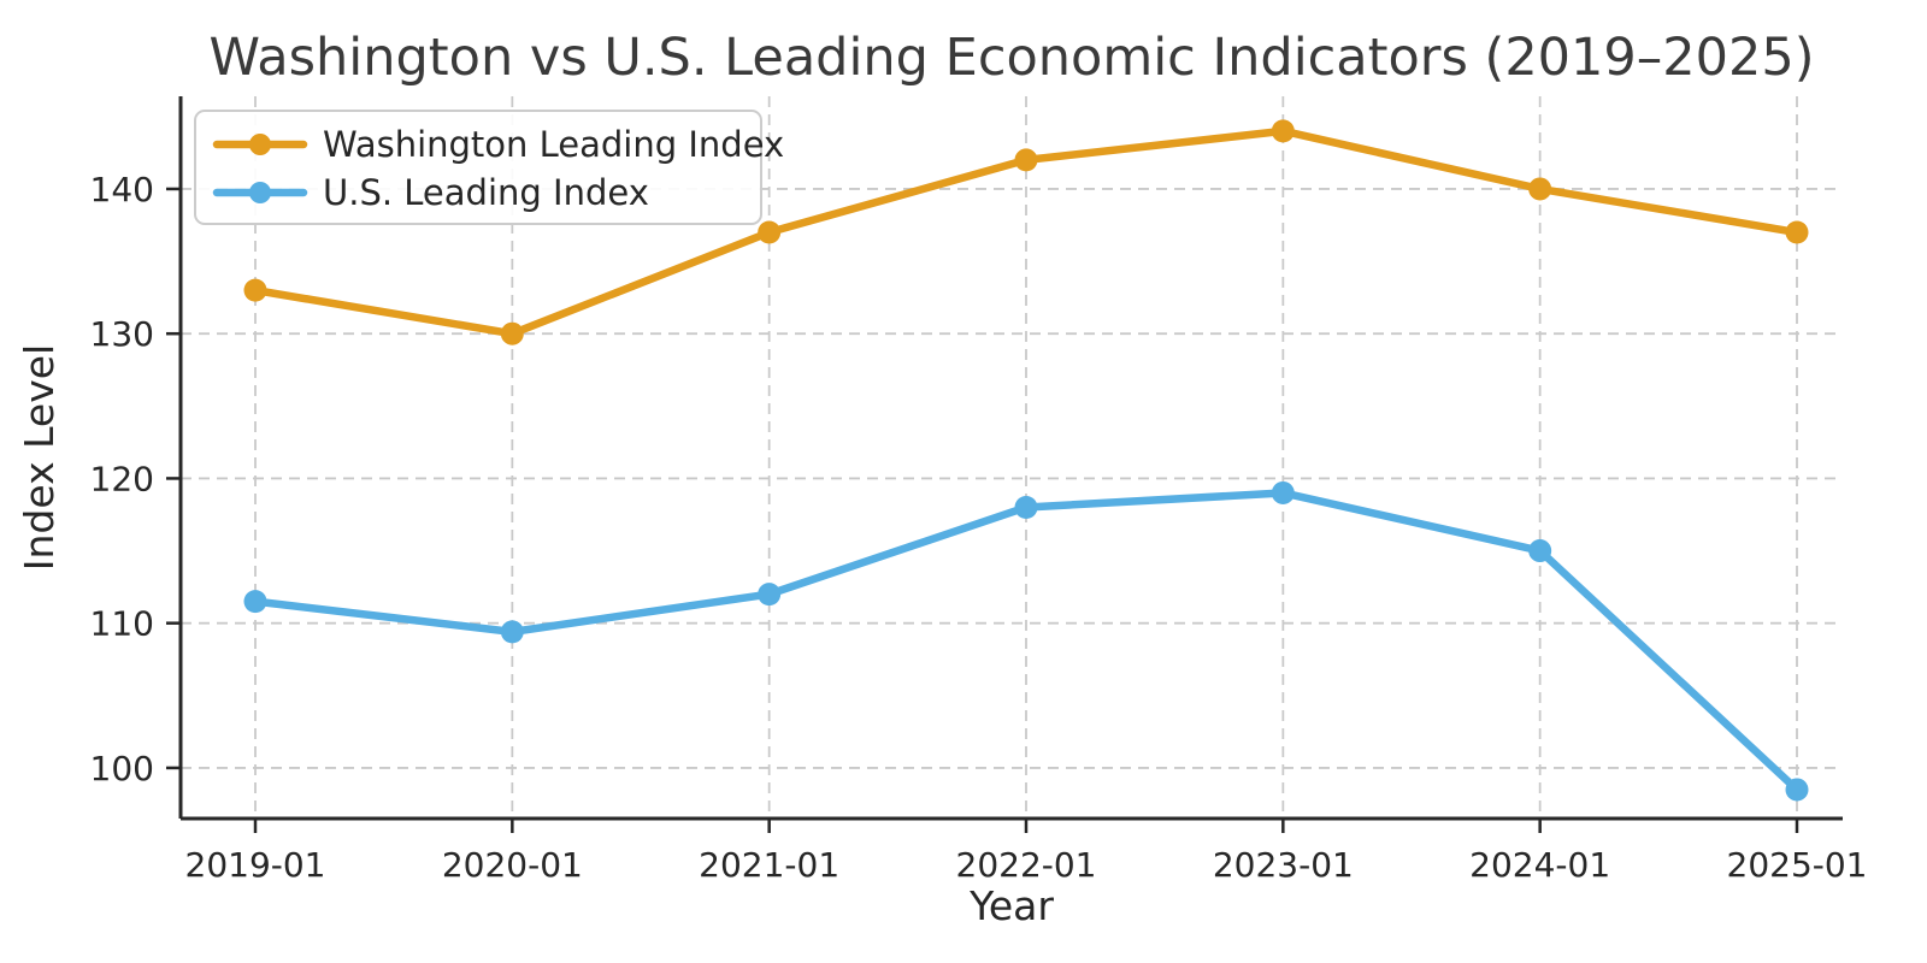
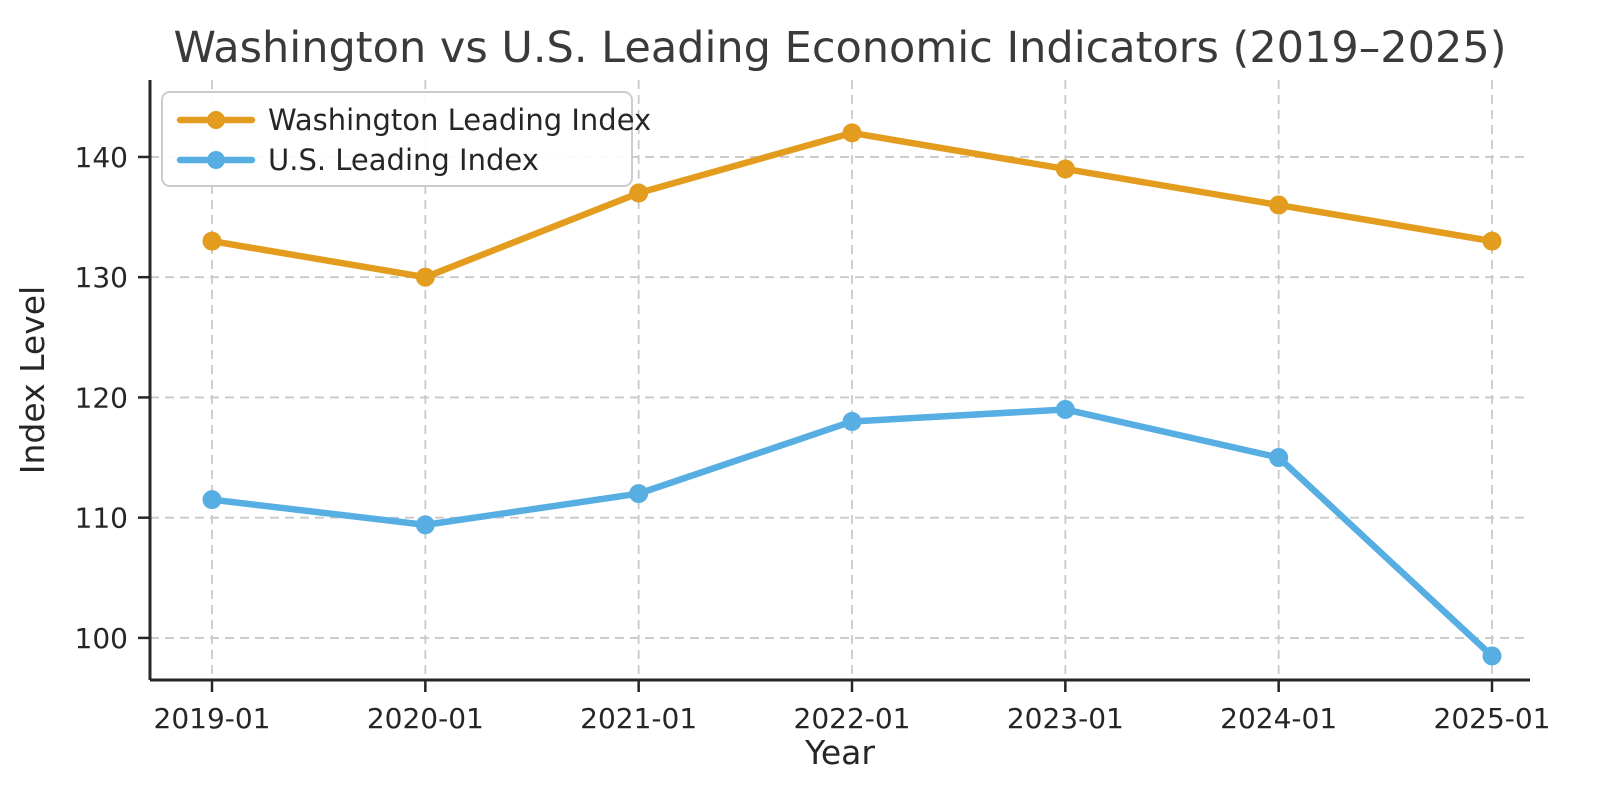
Washington Leading Index/2023-01: 144 -> 139
Washington Leading Index/2024-01: 140 -> 136
Washington Leading Index/2025-01: 137 -> 133
